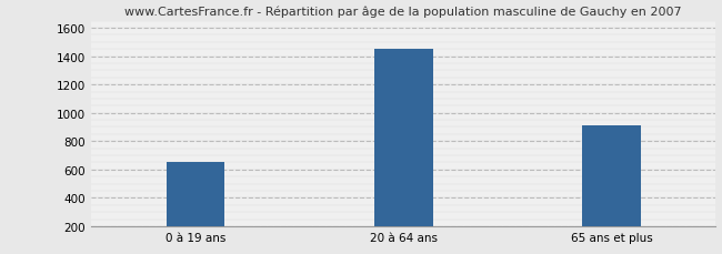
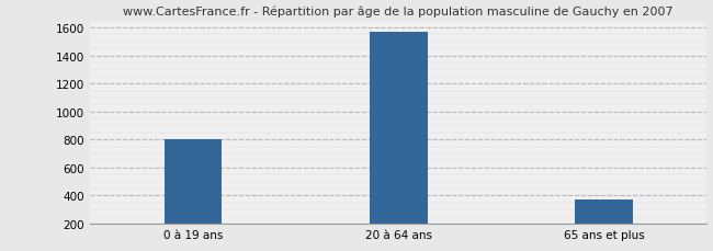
0 à 19 ans: 650 -> 800
20 à 64 ans: 1450 -> 1560
65 ans et plus: 910 -> 380
